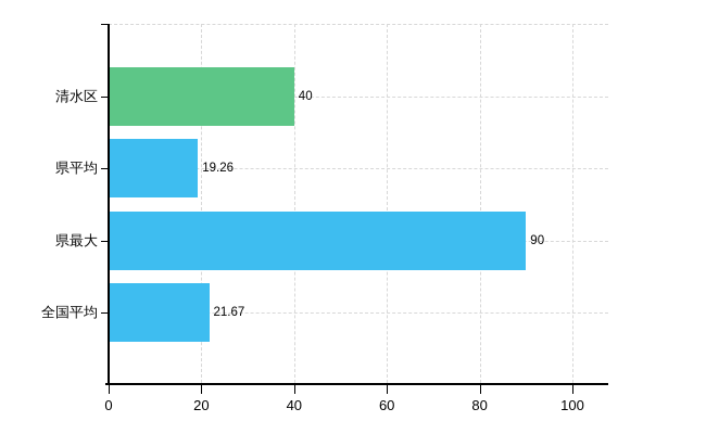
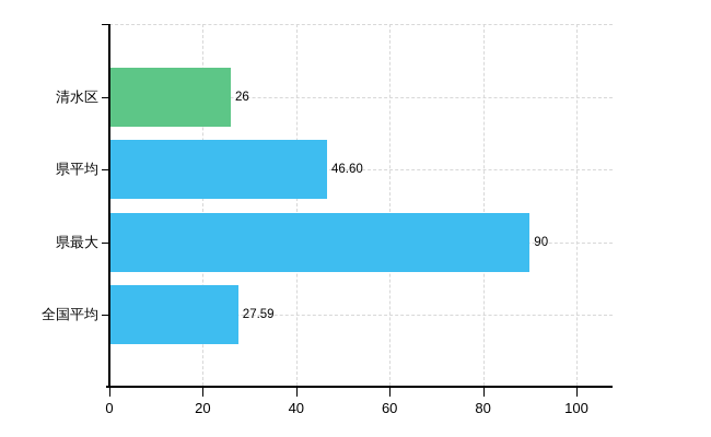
清水区: 40 -> 26
県平均: 19.26 -> 46.60
全国平均: 21.67 -> 27.59
